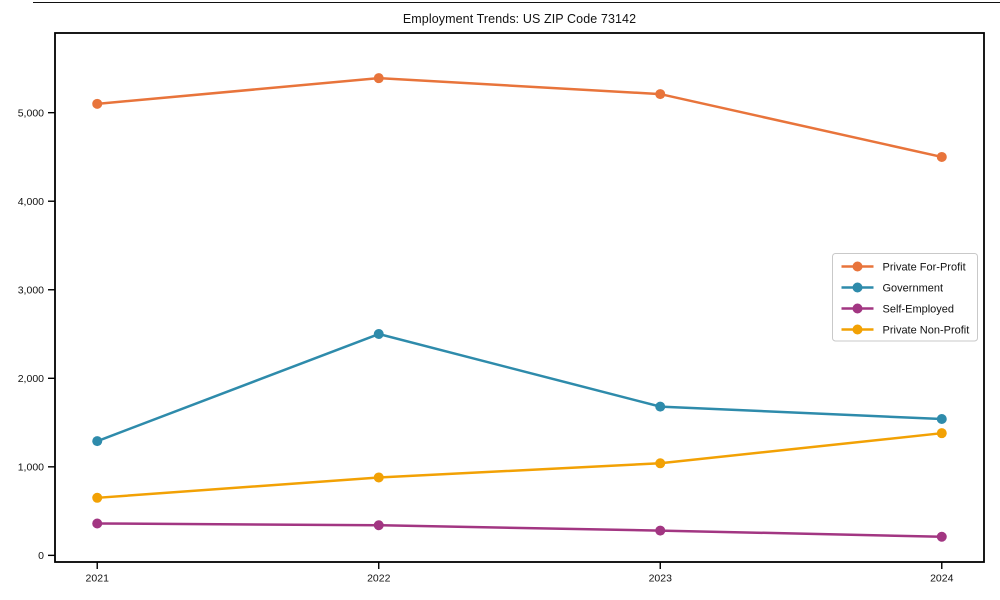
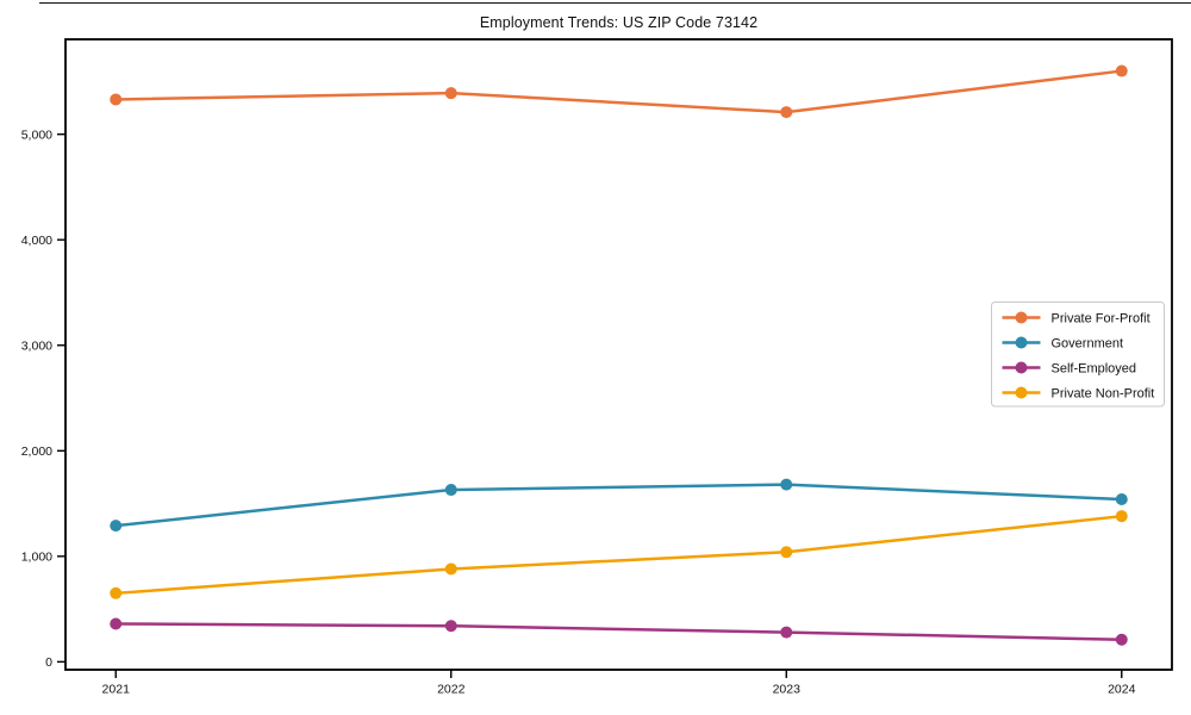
Private For-Profit/2021: 5100 -> 5300
Government/2022: 2500 -> 1600
Private For-Profit/2024: 4500 -> 5600
